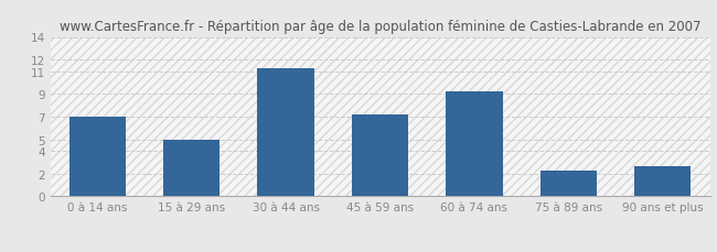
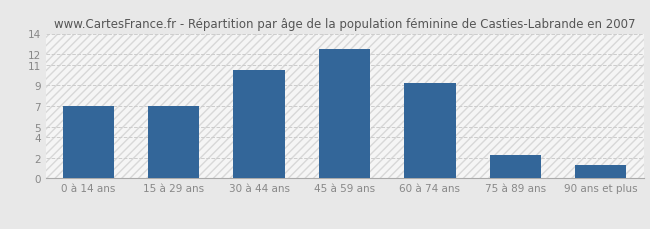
15 à 29 ans: 5.0 -> 7.0
30 à 44 ans: 11.2 -> 10.5
45 à 59 ans: 7.2 -> 12.5
90 ans et plus: 2.6 -> 1.2
